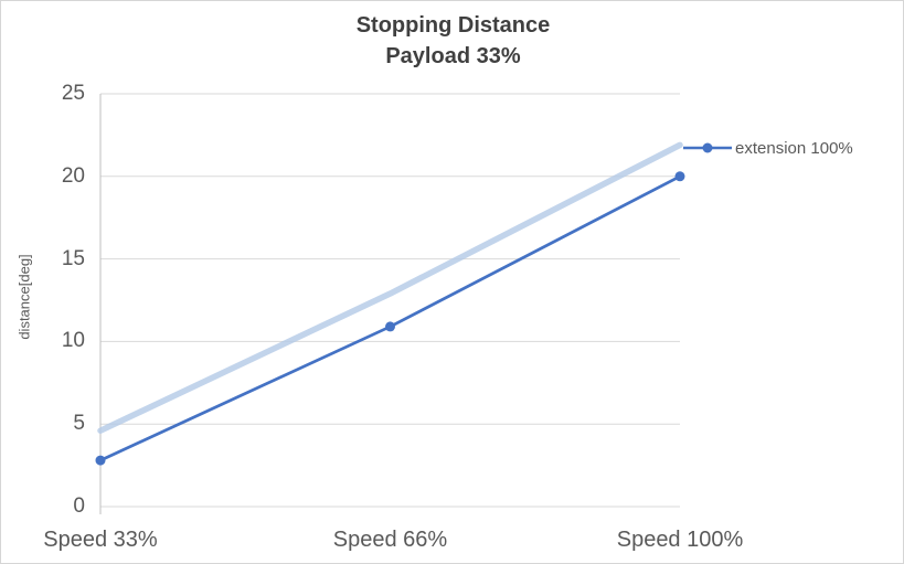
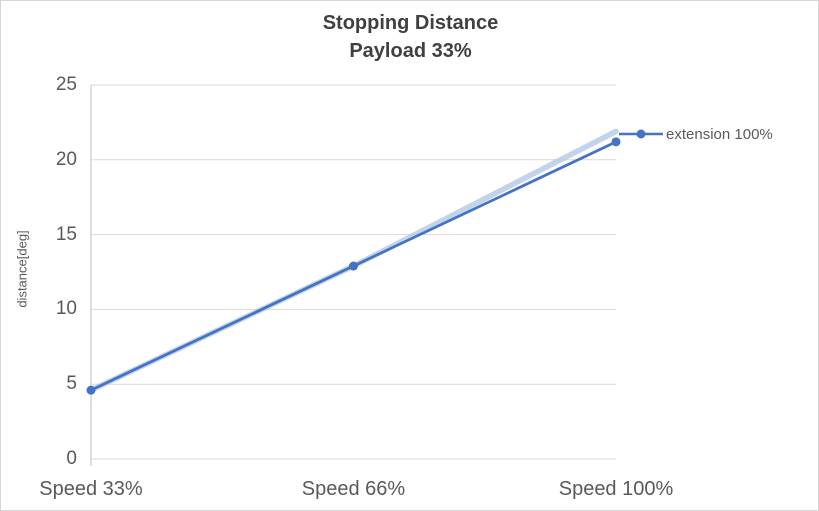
extension 100%/Speed 33%: 2.8 -> 4.6
extension 100%/Speed 66%: 10.9 -> 12.9
extension 100%/Speed 100%: 20.0 -> 21.2
